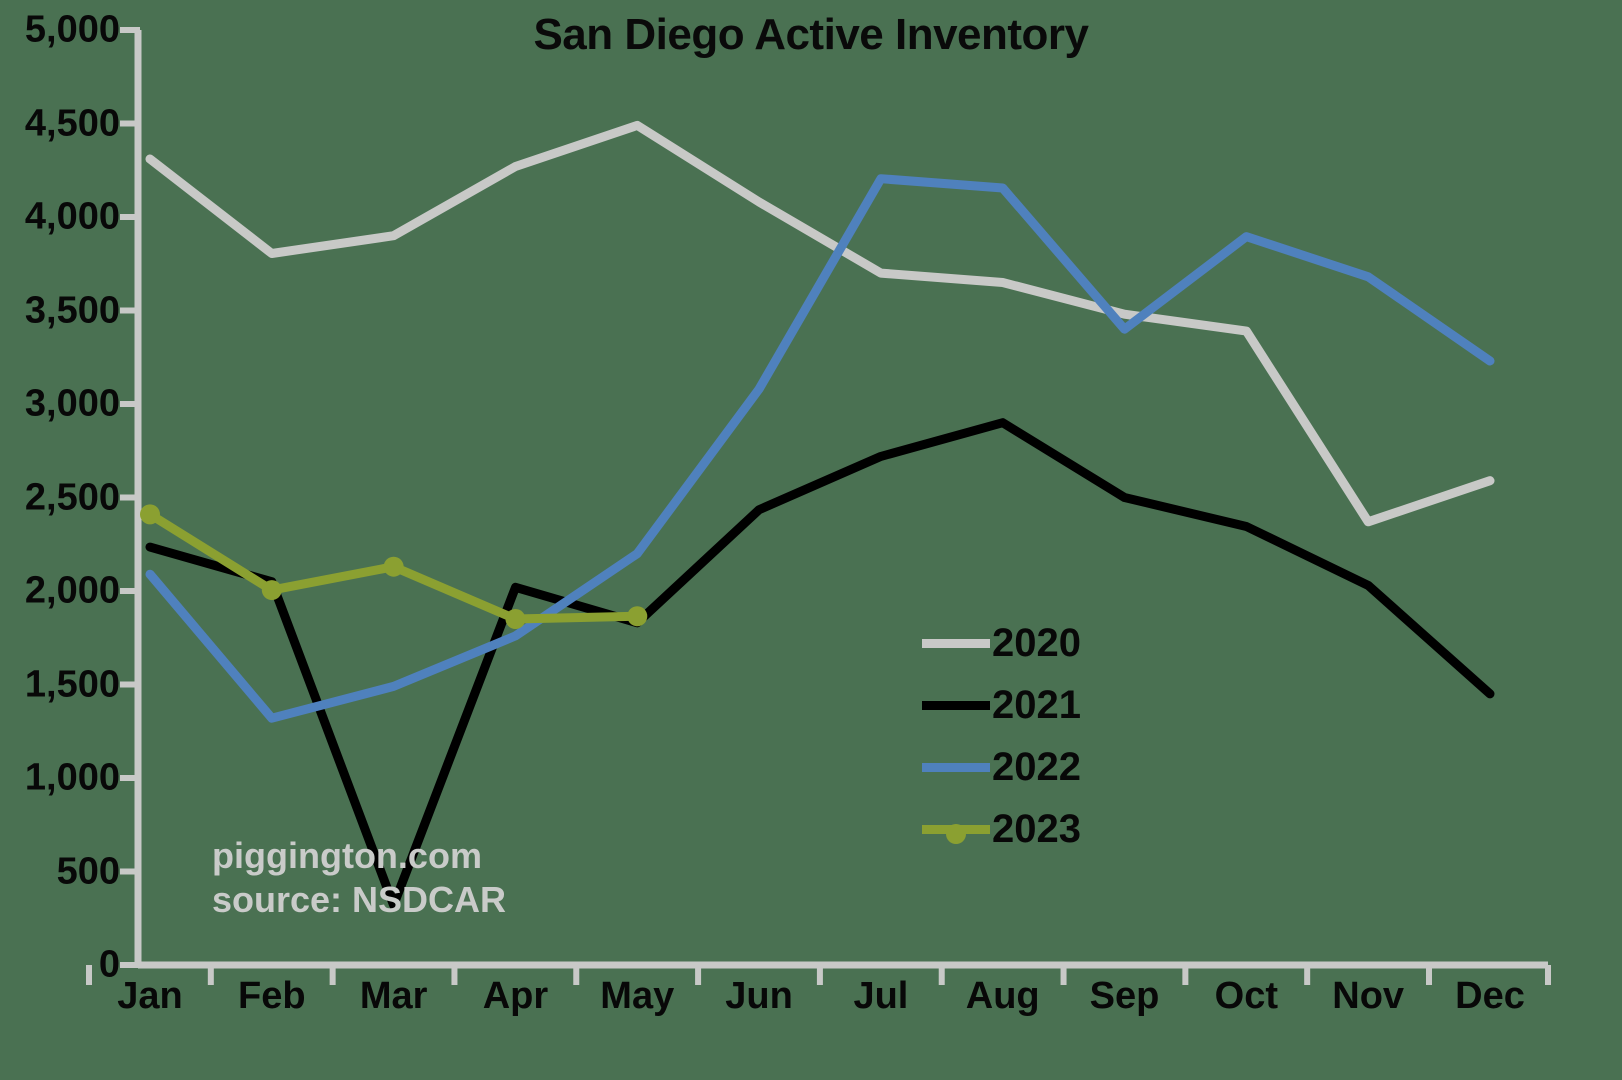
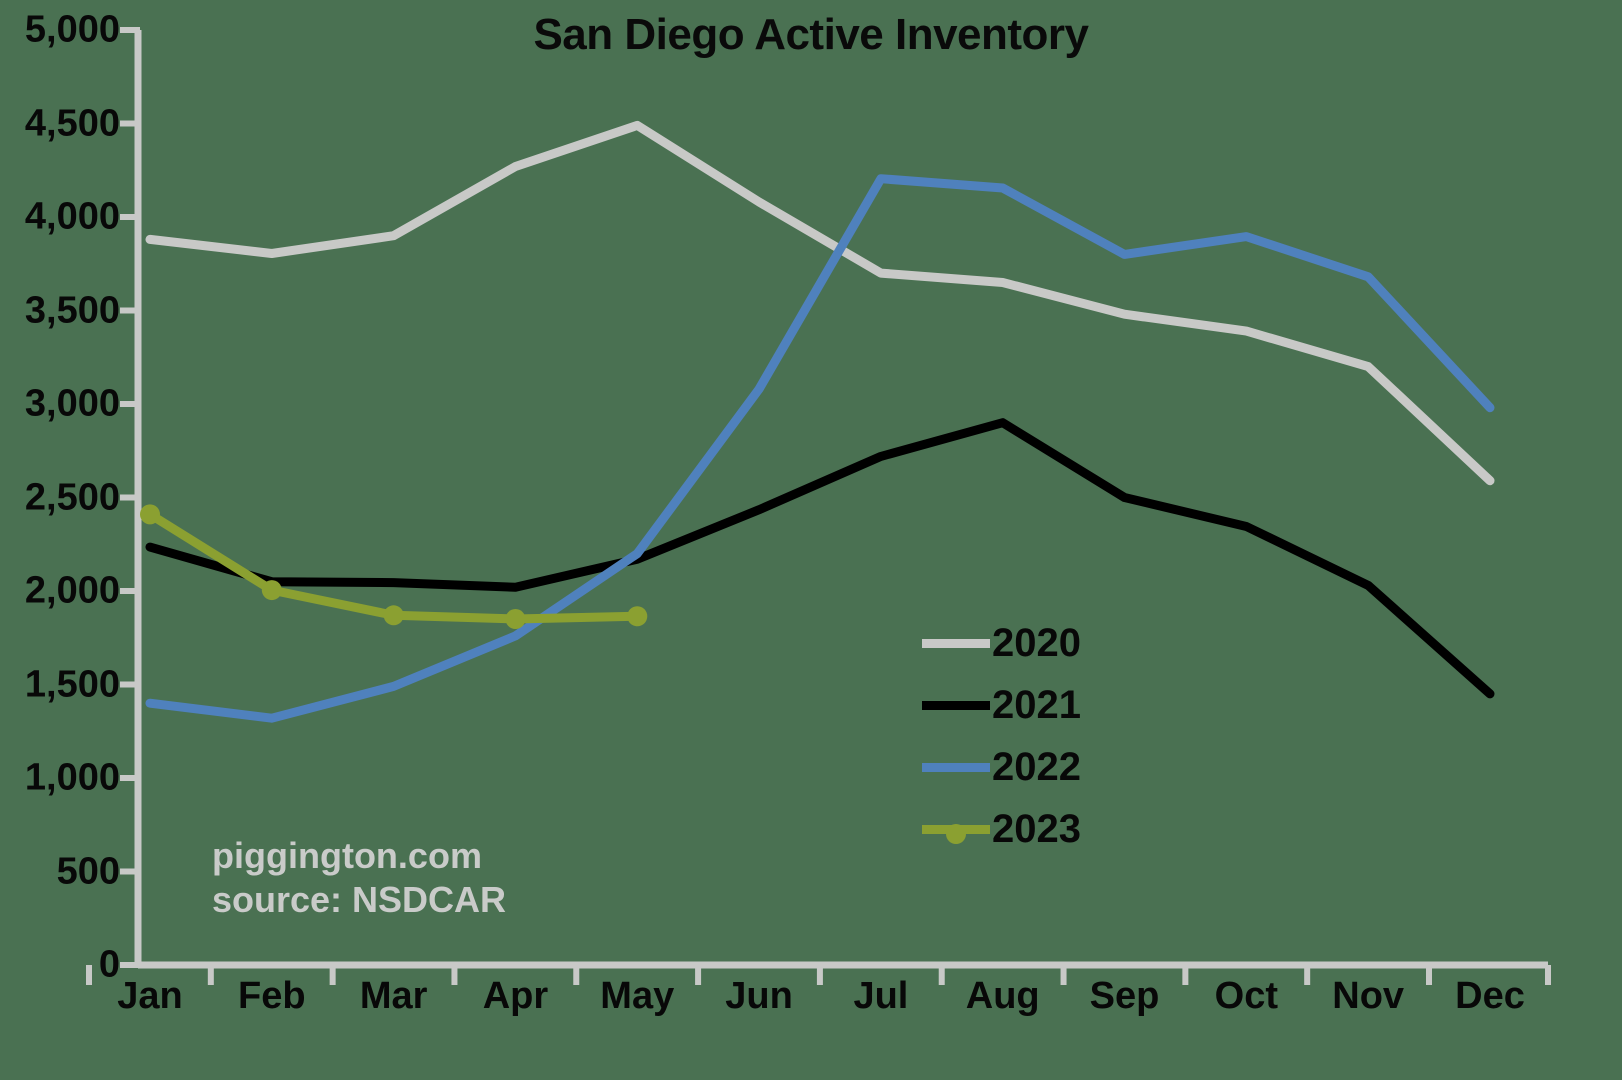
2020/Jan: 4310 -> 3880
2022/Jan: 2090 -> 1400
2021/Mar: 320 -> 2040
2023/Mar: 2130 -> 1870
2021/May: 1830 -> 2170
2022/Sep: 3400 -> 3800
2020/Nov: 2370 -> 3200
2022/Dec: 3230 -> 2980
